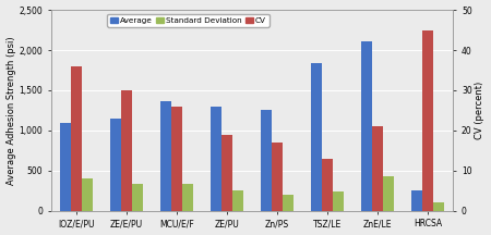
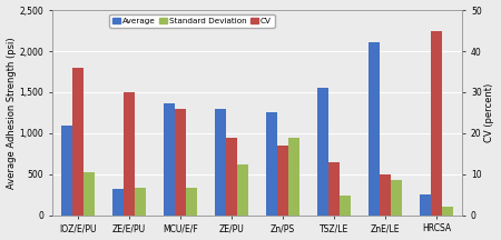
Standard Deviation/IOZ/E/PU: 400 -> 520
Average/ZE/E/PU: 1,150 -> 320
Standard Deviation/ZE/PU: 250 -> 620
Standard Deviation/Zn/PS: 200 -> 940
Average/TSZ/LE: 1,830 -> 1,560
CV/ZnE/LE: 21 -> 10
